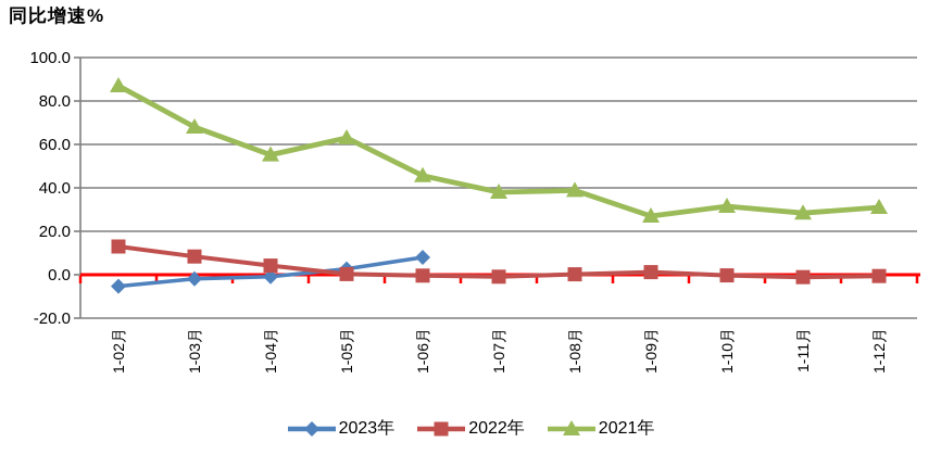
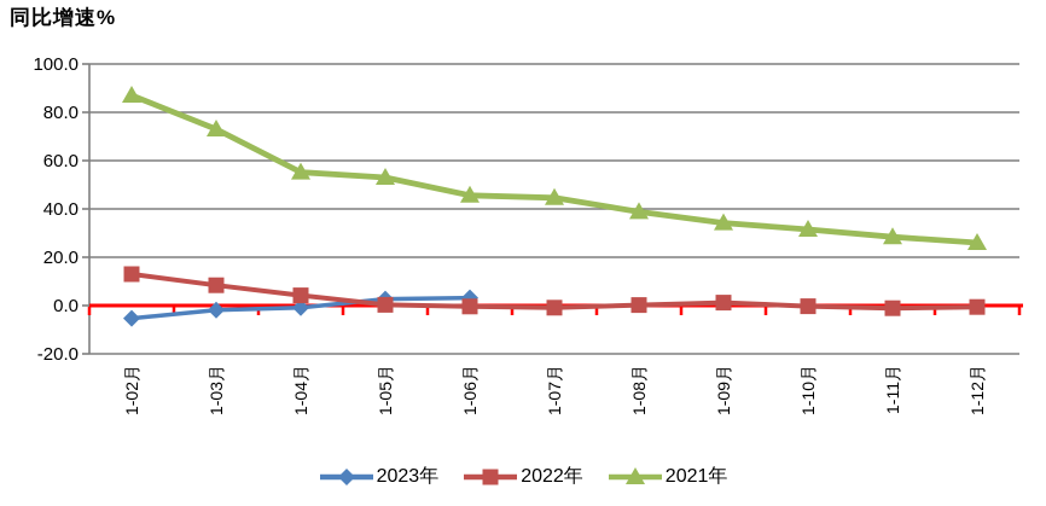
2021年/1-03月: 68 -> 73
2021年/1-05月: 63 -> 53
2023年/1-06月: 8 -> 3
2021年/1-07月: 38 -> 45
2021年/1-09月: 27 -> 34
2021年/1-12月: 31 -> 26
